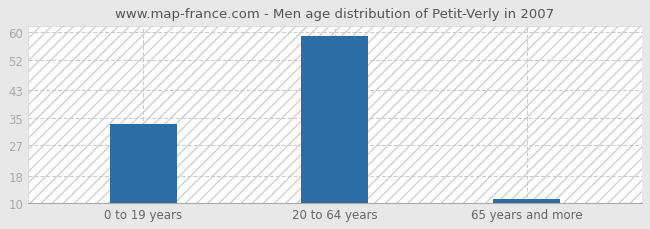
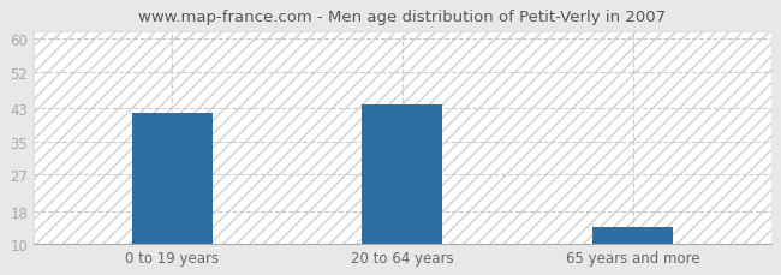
0 to 19 years: 33 -> 42
20 to 64 years: 59 -> 44
65 years and more: 11 -> 14
